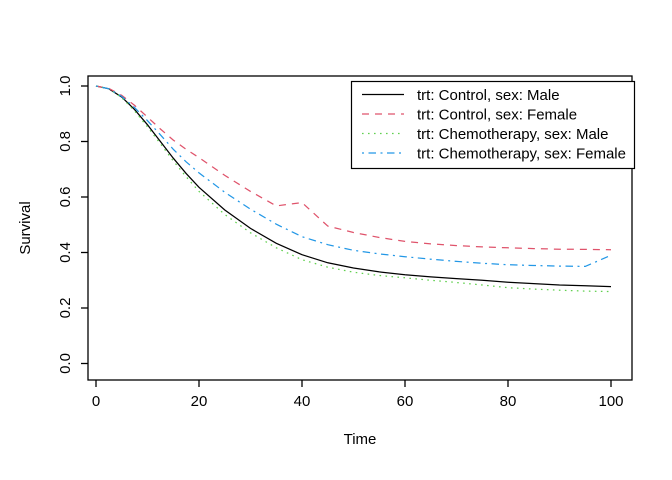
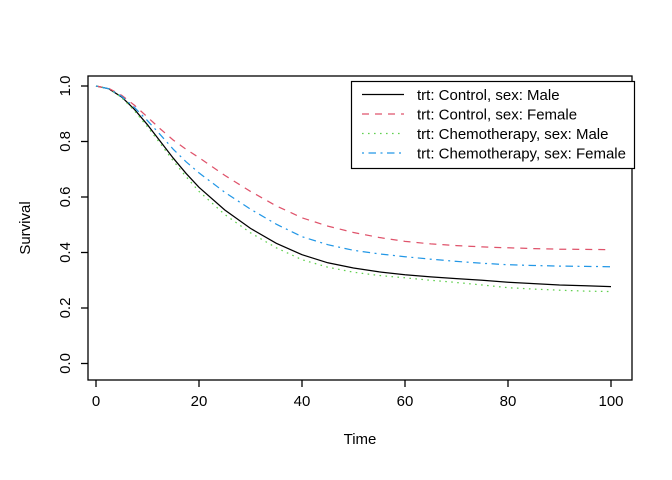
trt: Control, sex: Female/40: 0.58 -> 0.53
trt: Chemotherapy, sex: Female/100: 0.39 -> 0.35
